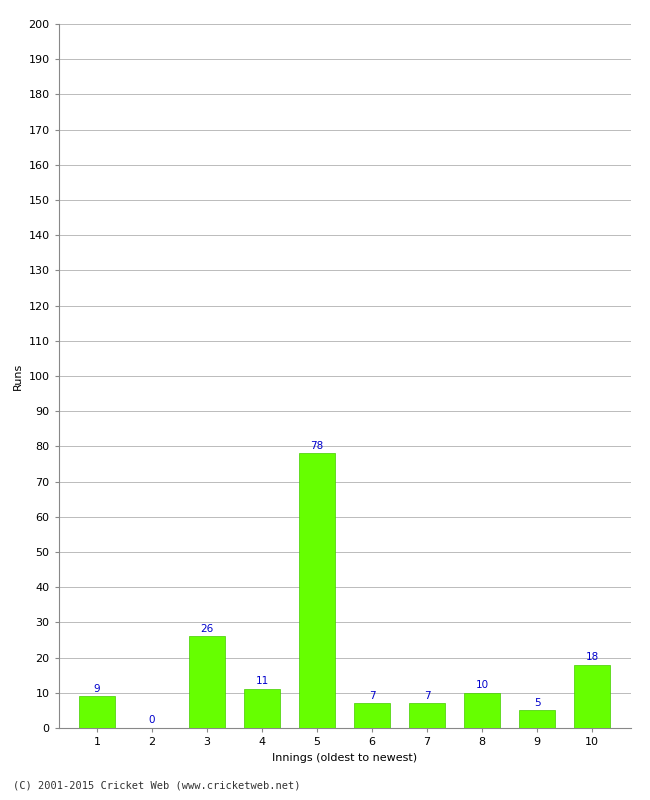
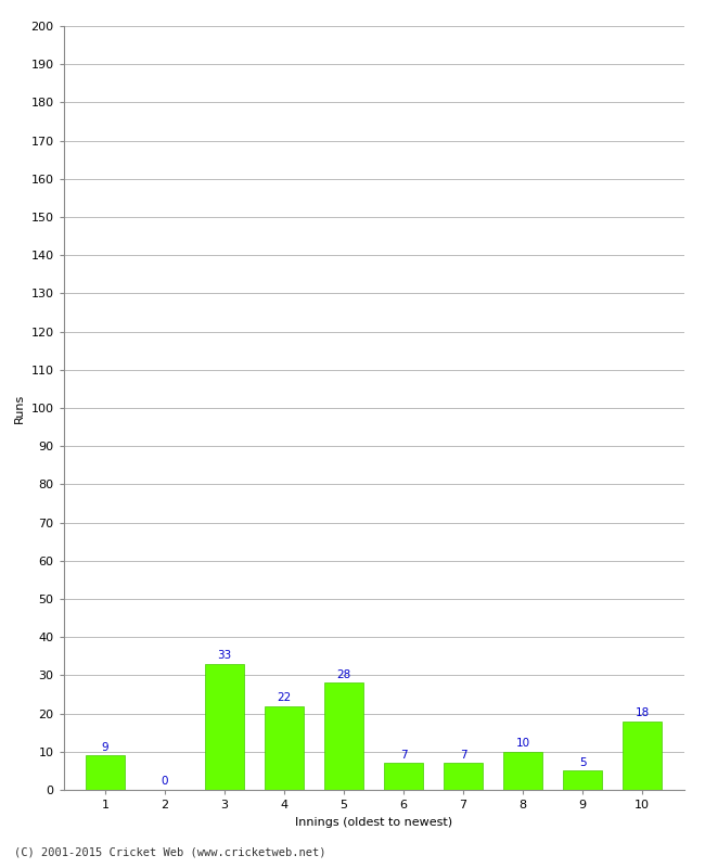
3: 26 -> 33
4: 11 -> 22
5: 78 -> 28
